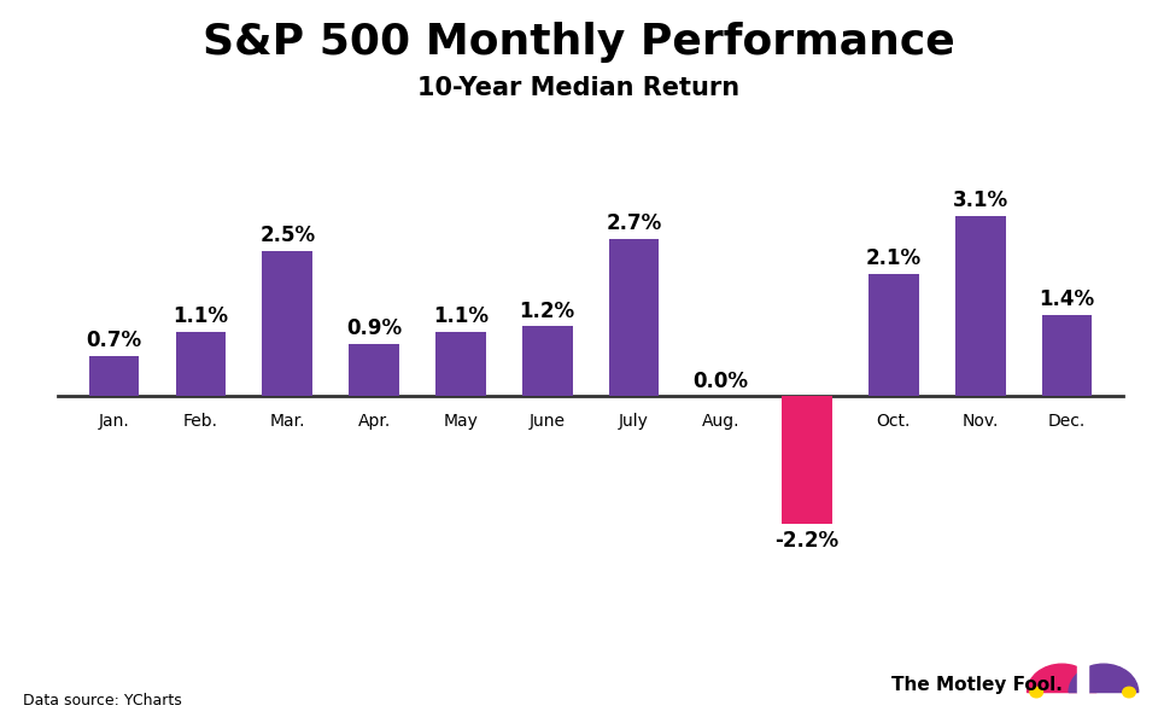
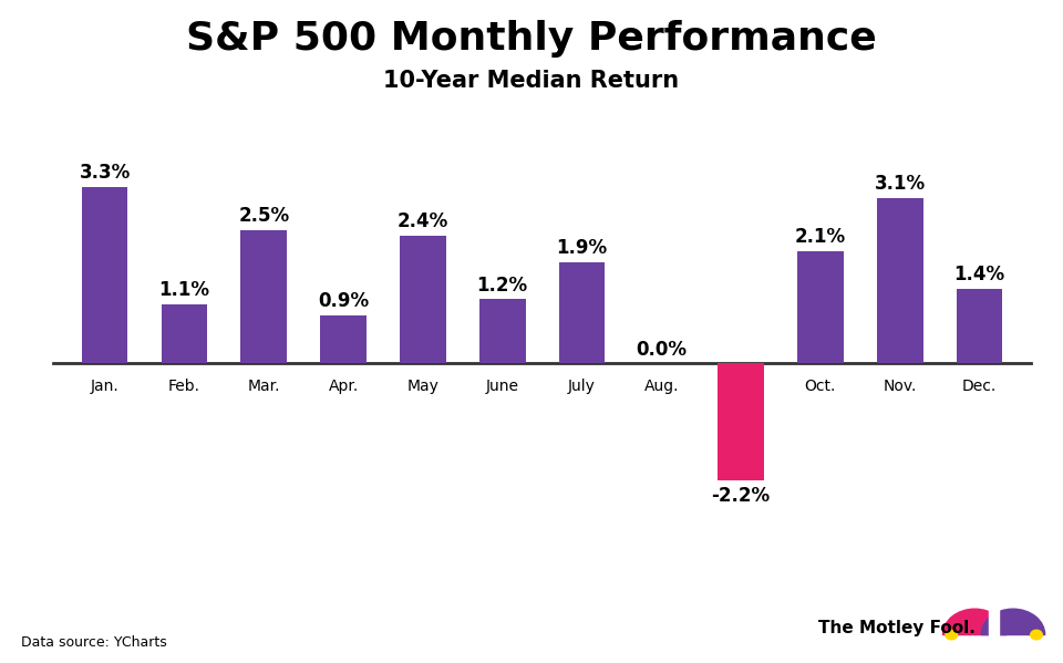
Jan.: 0.7% -> 3.3%
May: 1.1% -> 2.4%
July: 2.7% -> 1.9%
